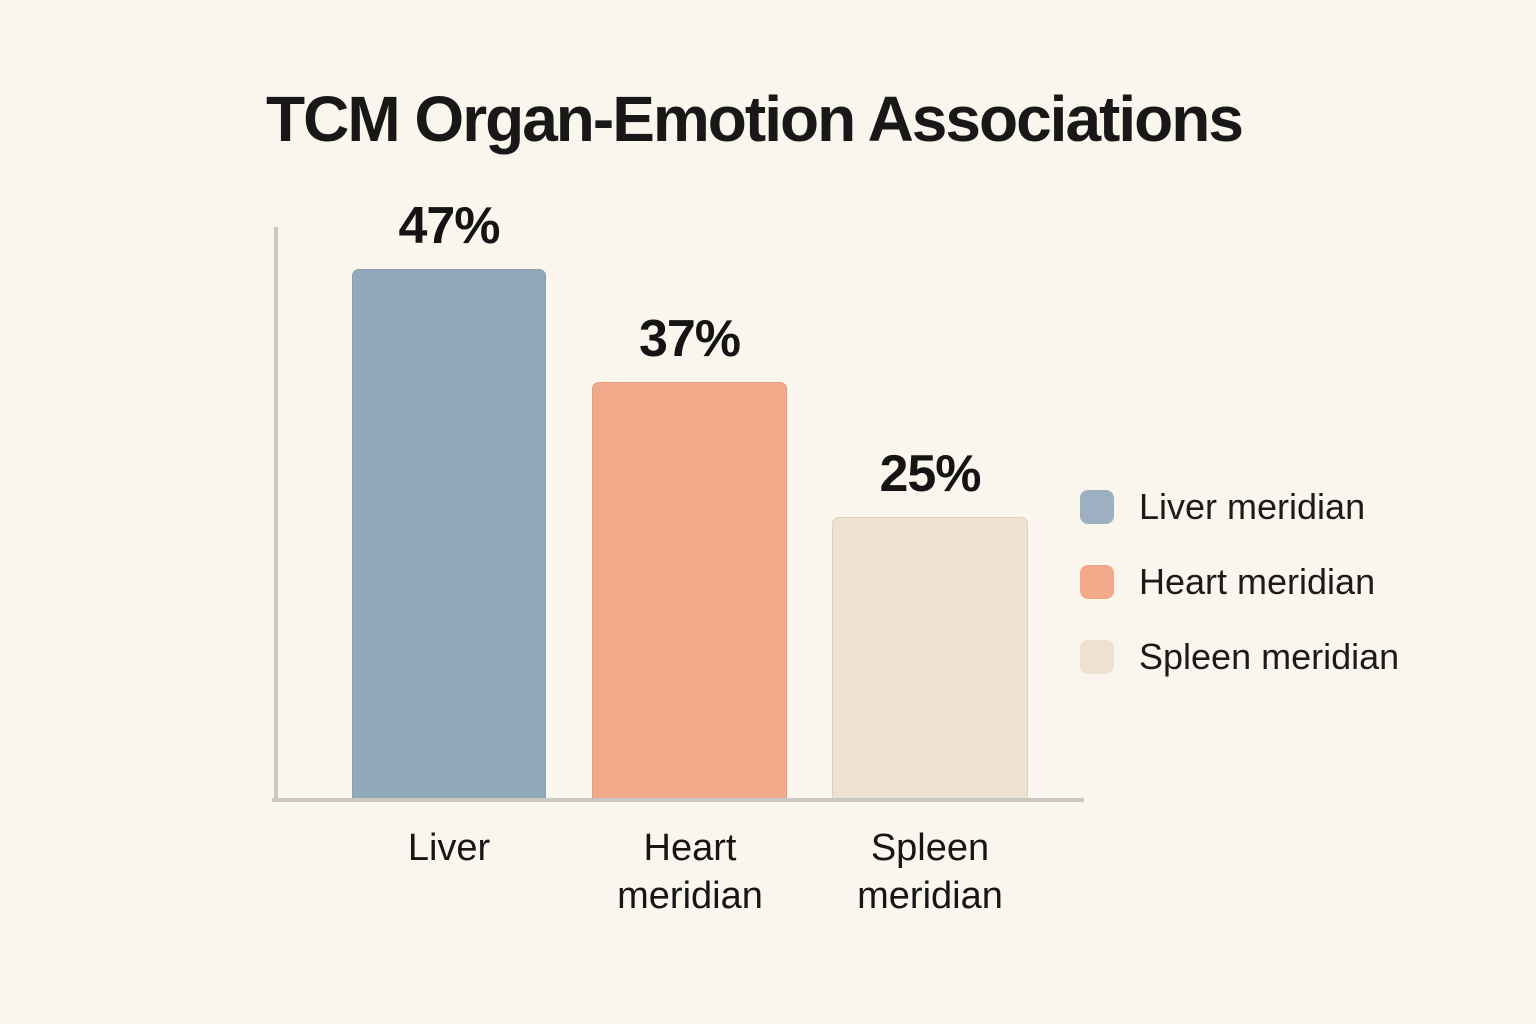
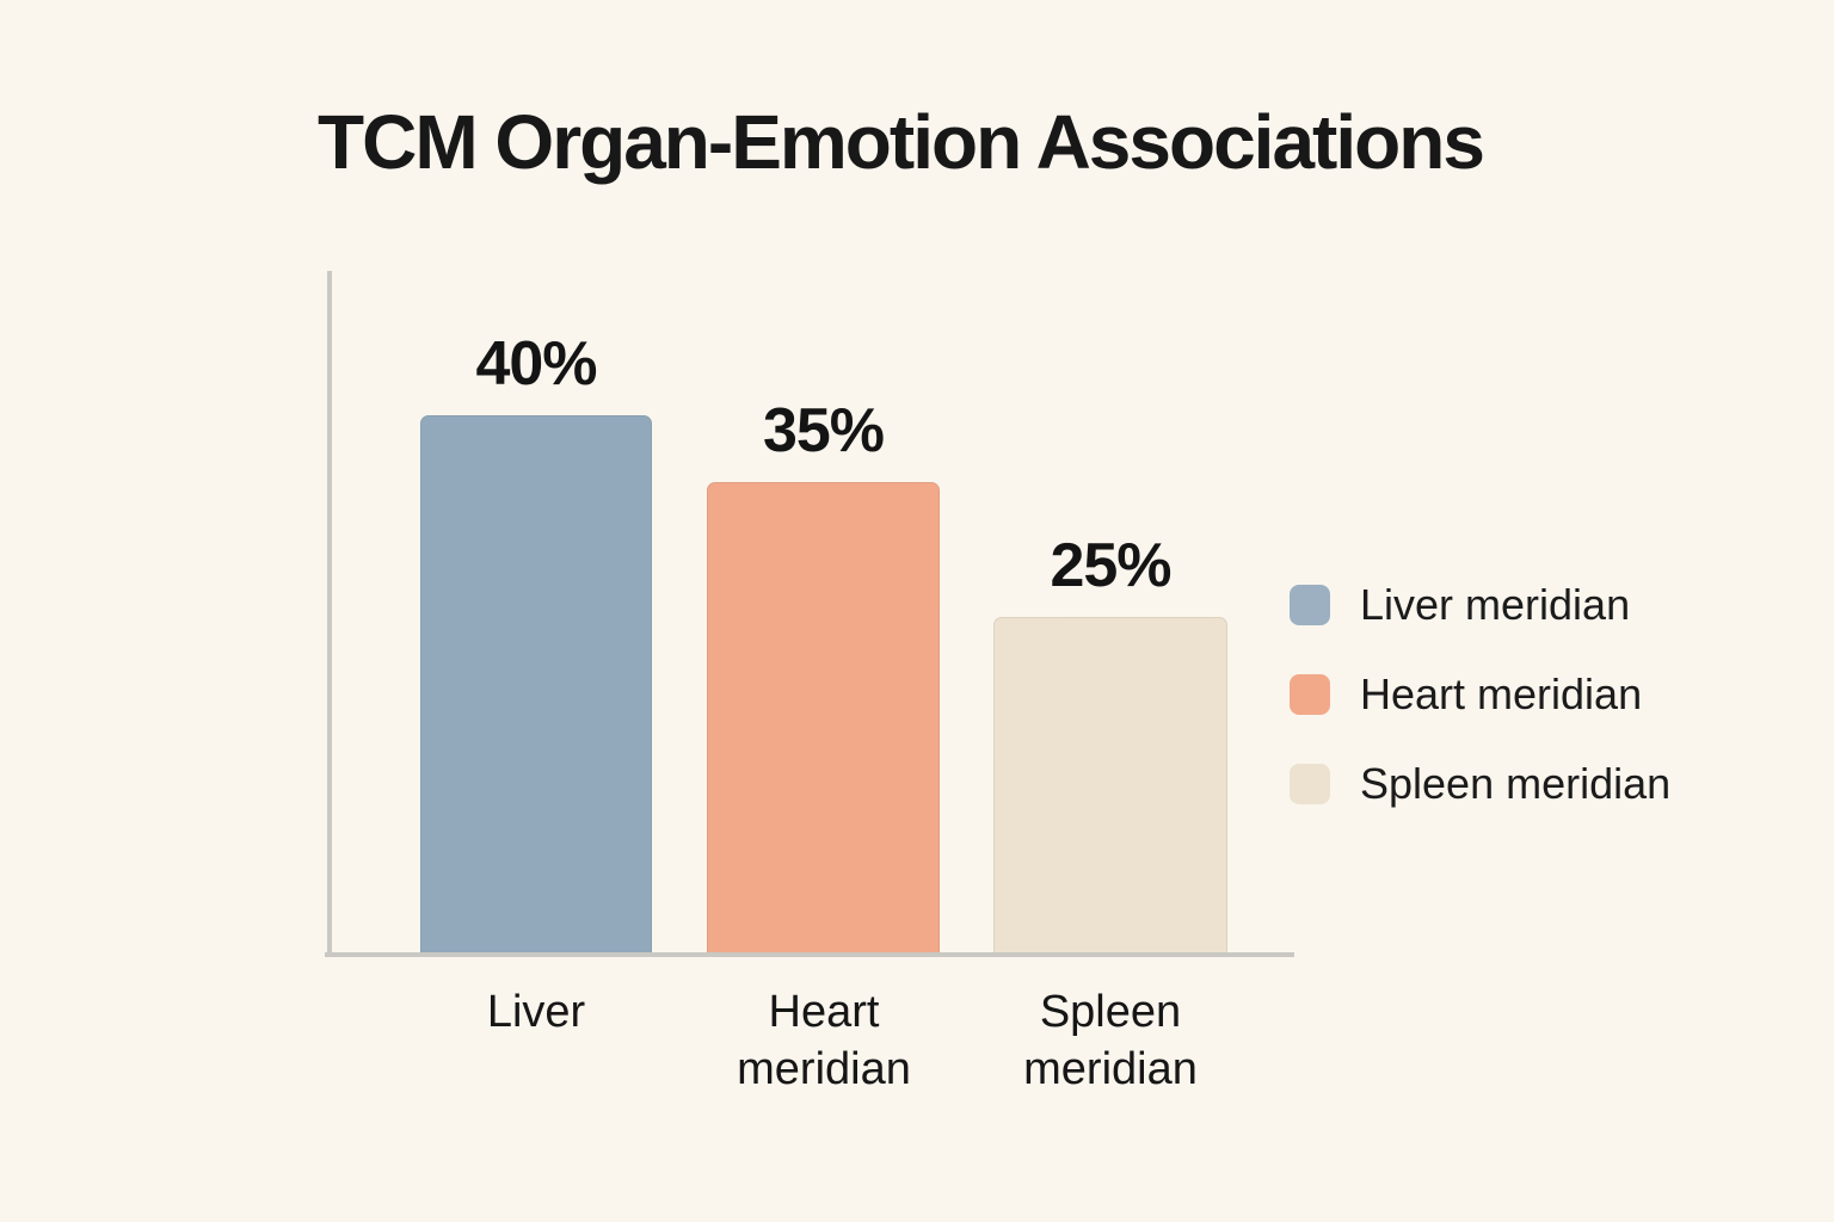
Liver: 47% -> 40%
Heart meridian: 37% -> 35%
